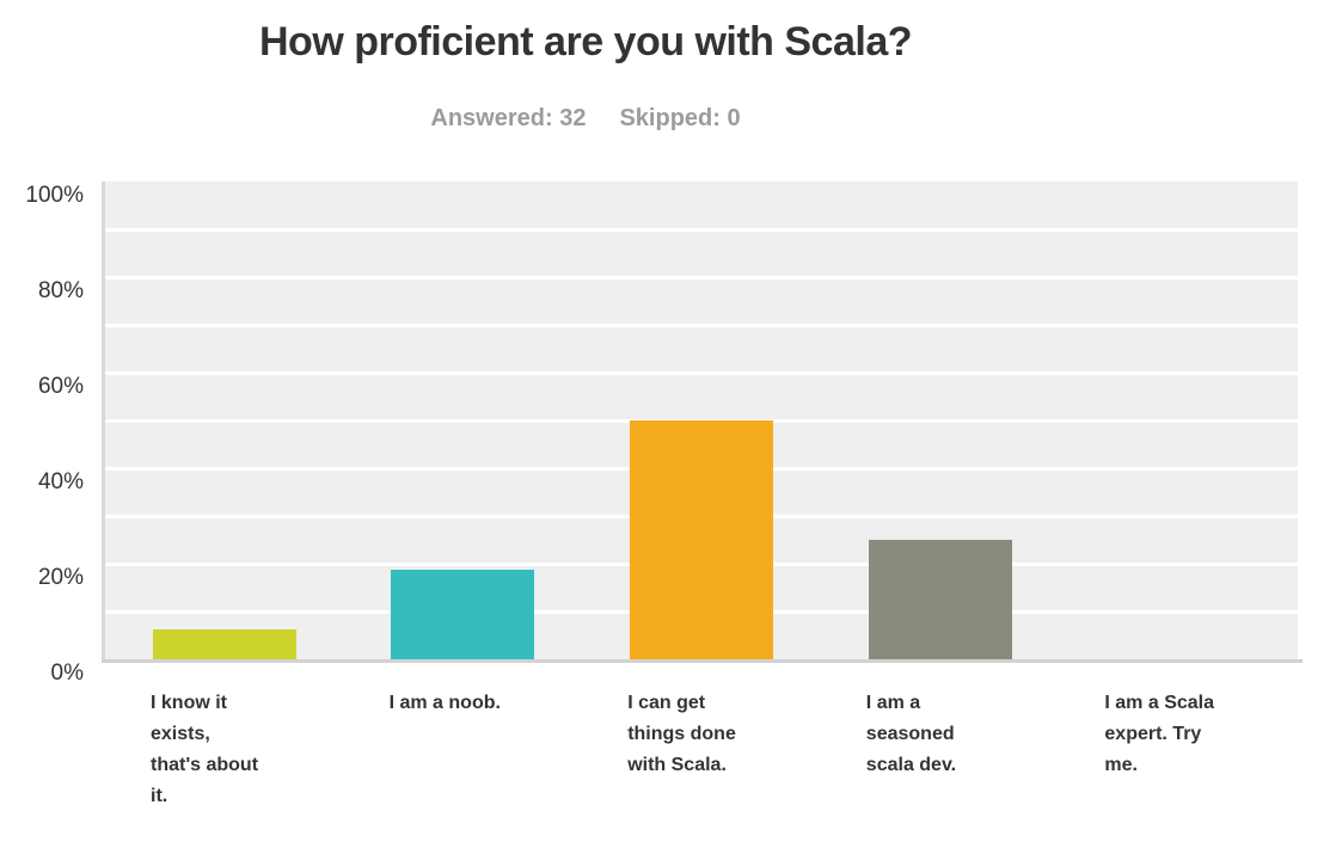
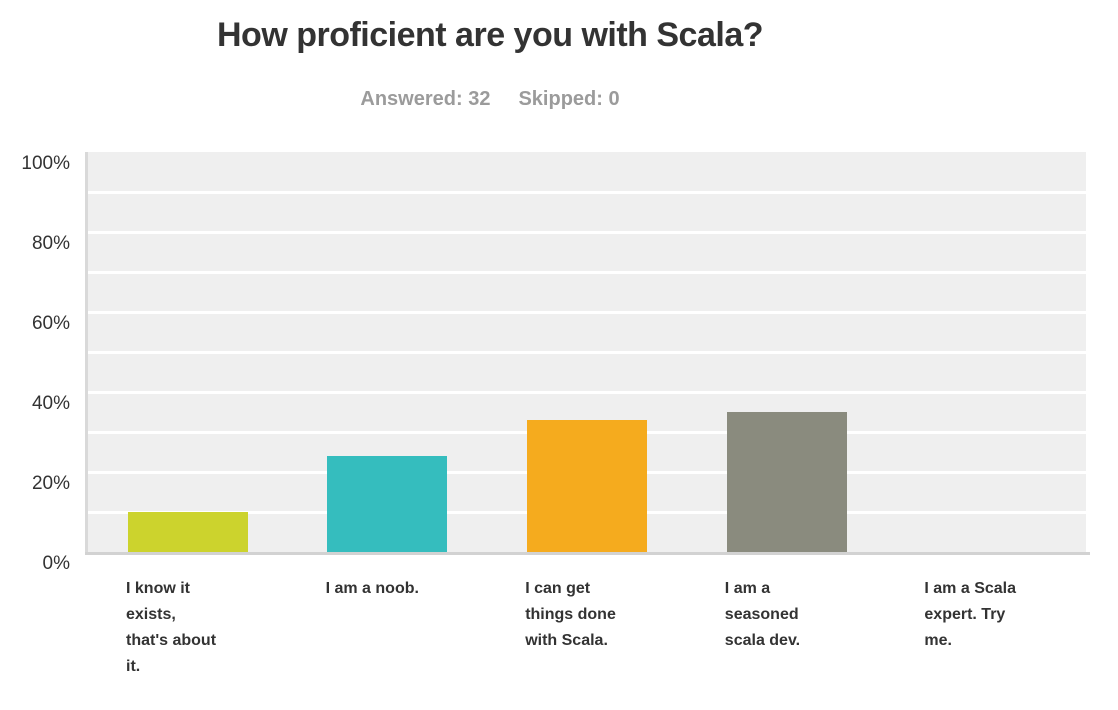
I know it exists, that's about it.: 6% -> 10%
I am a noob.: 19% -> 24%
I can get things done with Scala.: 50% -> 33%
I am a seasoned scala dev.: 25% -> 35%
